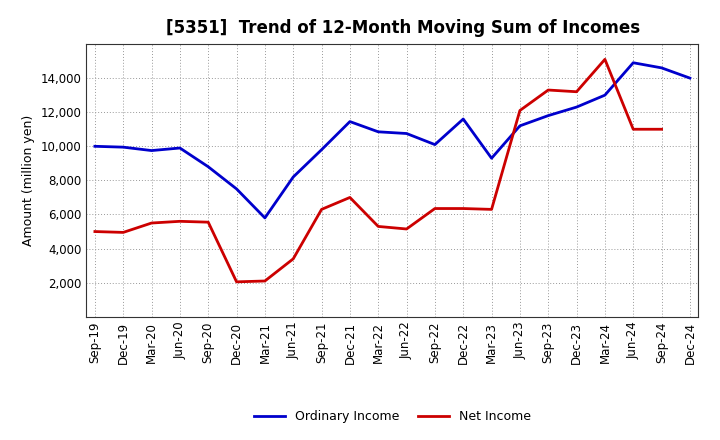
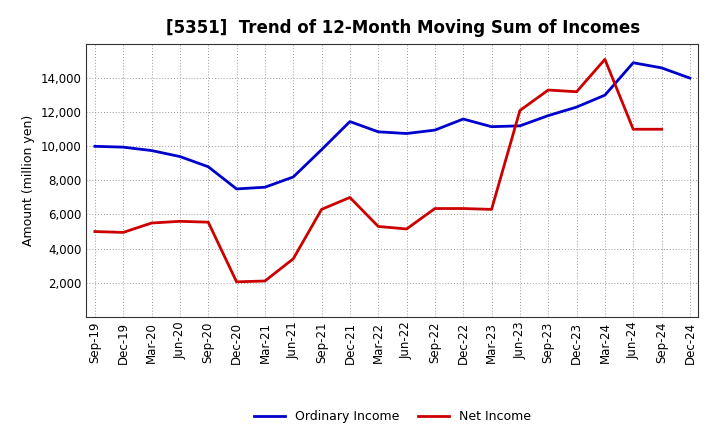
Ordinary Income/Jun-20: 9,900 -> 9,400
Ordinary Income/Mar-21: 5,800 -> 7,600
Ordinary Income/Sep-22: 10,100 -> 11,000
Ordinary Income/Mar-23: 9,300 -> 11,200
